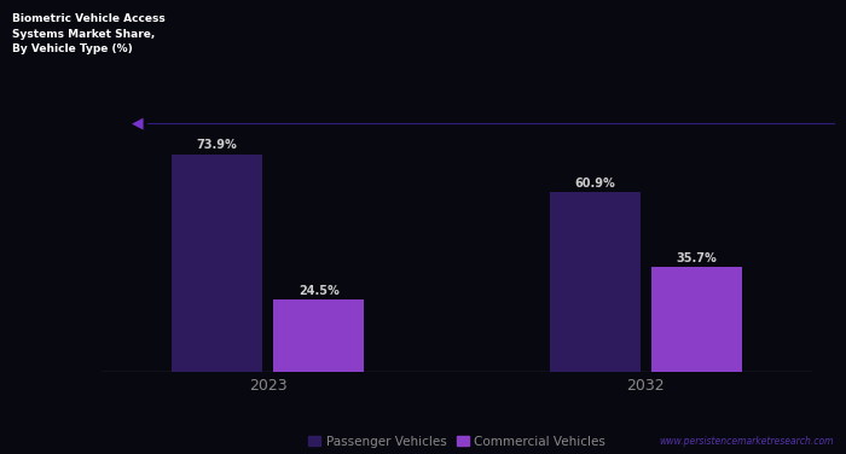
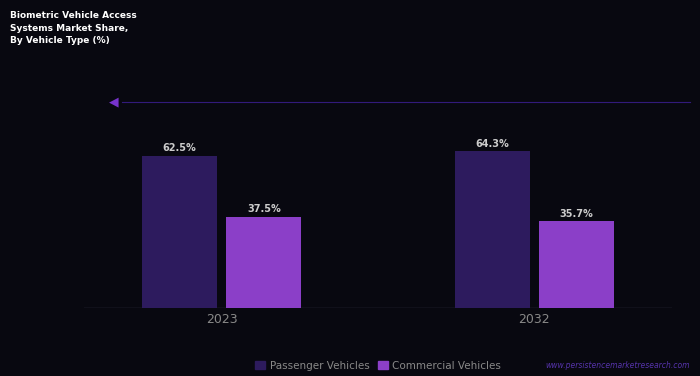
Passenger Vehicles/2023: 73.9% -> 62.5%
Commercial Vehicles/2023: 24.5% -> 37.5%
Passenger Vehicles/2032: 60.9% -> 64.3%
